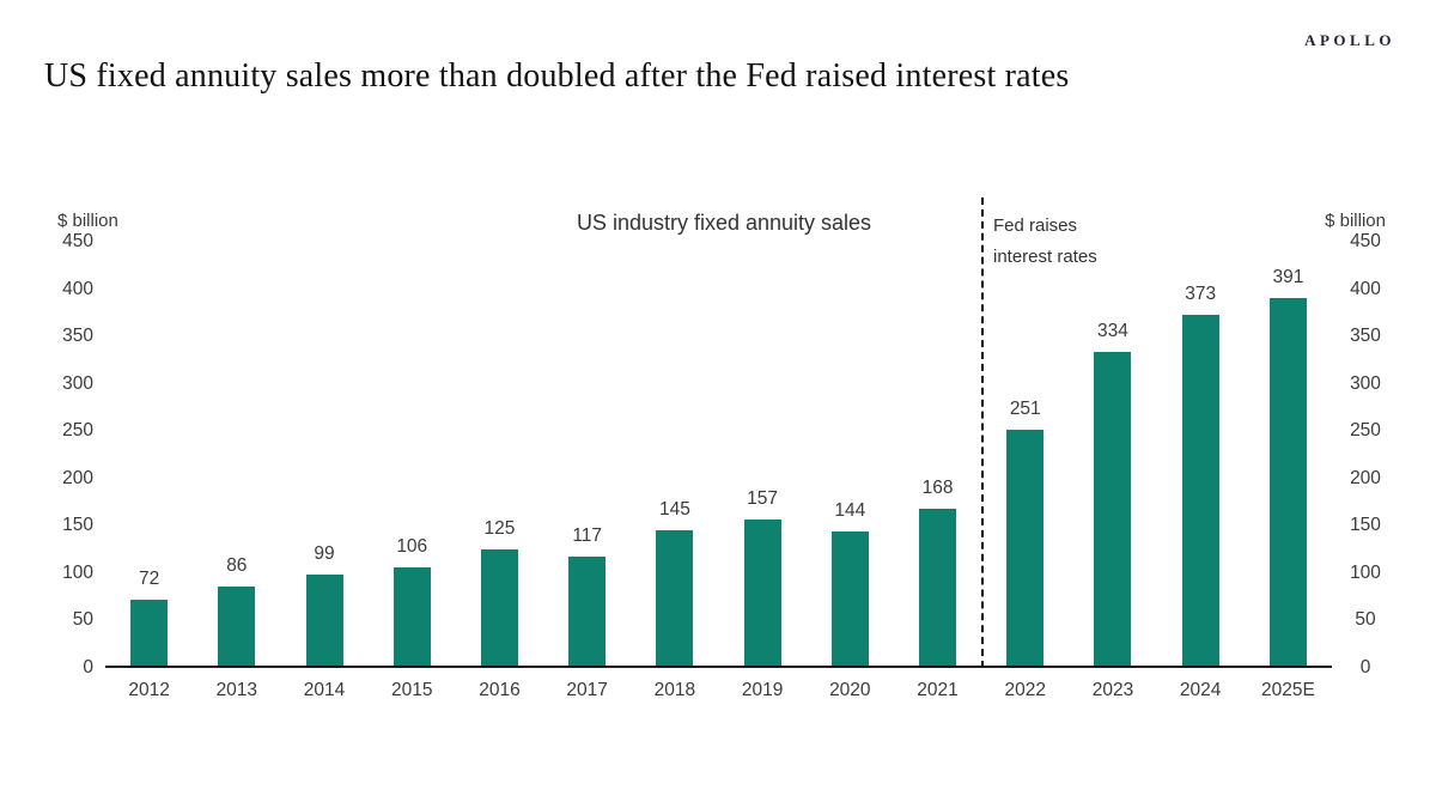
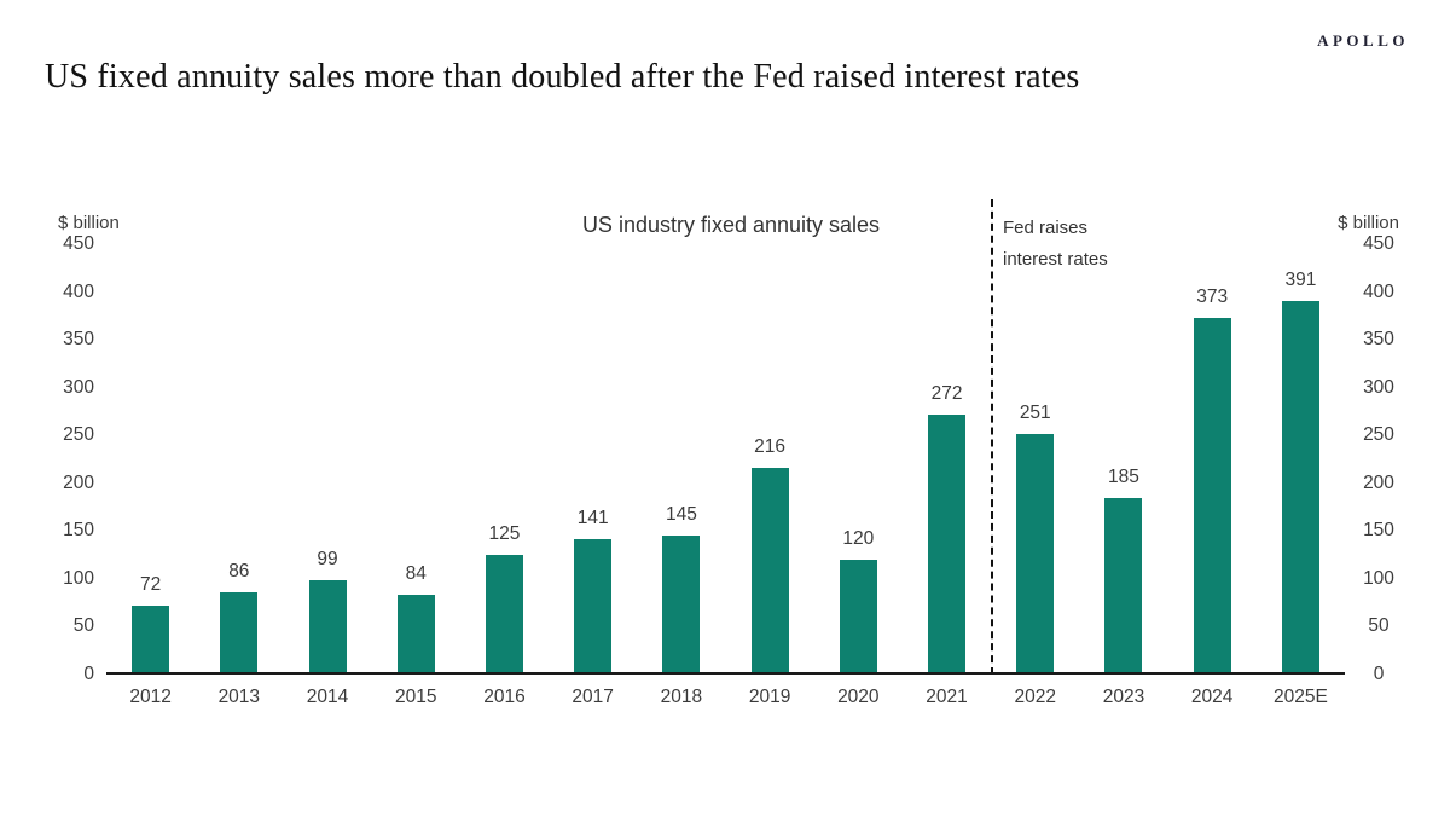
2015: 106 -> 84
2017: 117 -> 141
2019: 157 -> 216
2020: 144 -> 120
2021: 168 -> 272
2023: 334 -> 185
